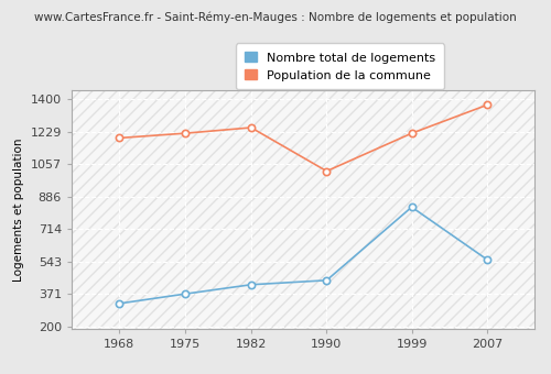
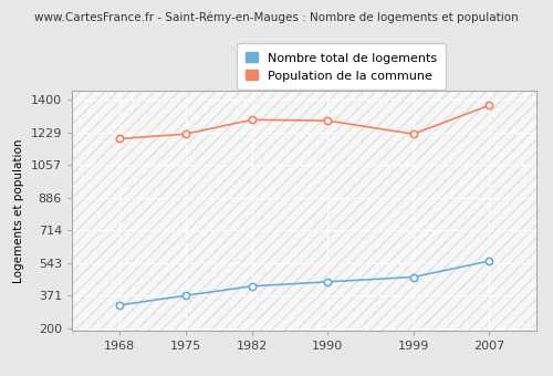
Population de la commune/1982: 1250 -> 1300
Population de la commune/1990: 1020 -> 1290
Nombre total de logements/1999: 830 -> 470
